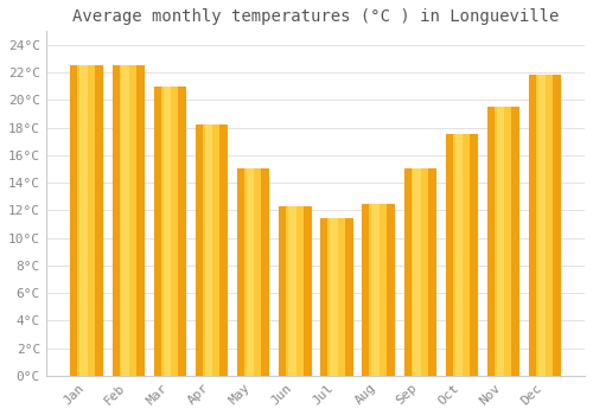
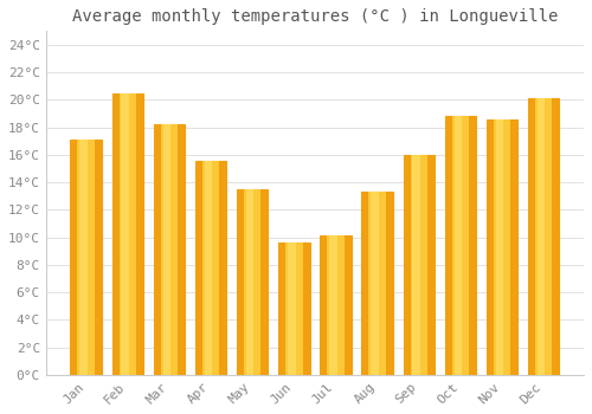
Jan: 22.5°C -> 17.1°C
Feb: 22.5°C -> 20.5°C
Mar: 21.0°C -> 18.2°C
Apr: 18.2°C -> 15.6°C
May: 15.0°C -> 13.5°C
Jun: 12.3°C -> 9.6°C
Jul: 11.4°C -> 10.1°C
Aug: 12.5°C -> 13.3°C
Sep: 15.0°C -> 16.0°C
Oct: 17.5°C -> 18.8°C
Nov: 19.5°C -> 18.6°C
Dec: 21.8°C -> 20.1°C
